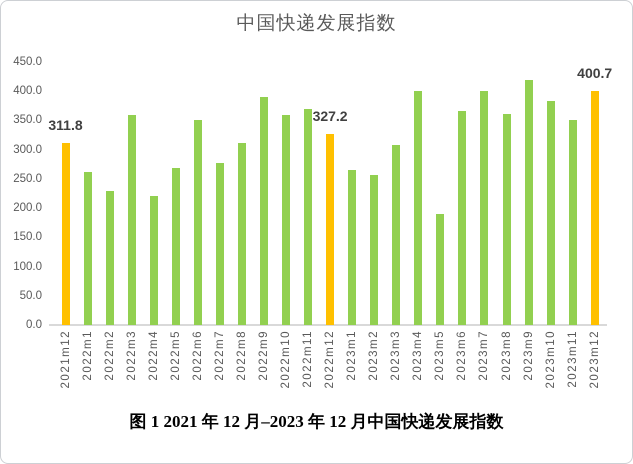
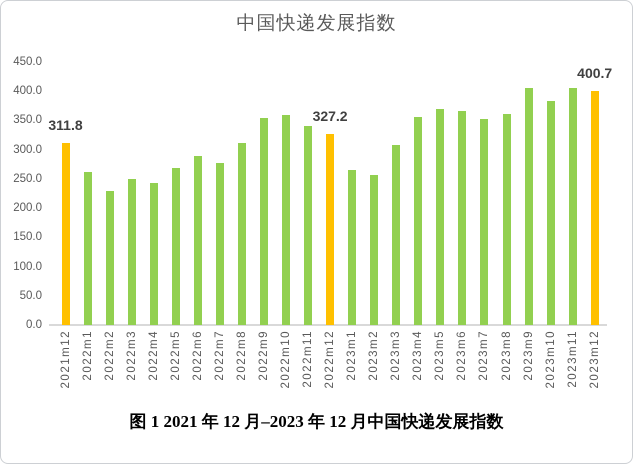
2022m3: 360 -> 250
2022m4: 220 -> 240
2022m6: 350 -> 290
2022m9: 390 -> 350
2022m11: 370 -> 340
2023m4: 400 -> 360
2023m5: 190 -> 370
2023m7: 400 -> 350
2023m9: 420 -> 400
2023m11: 350 -> 410
